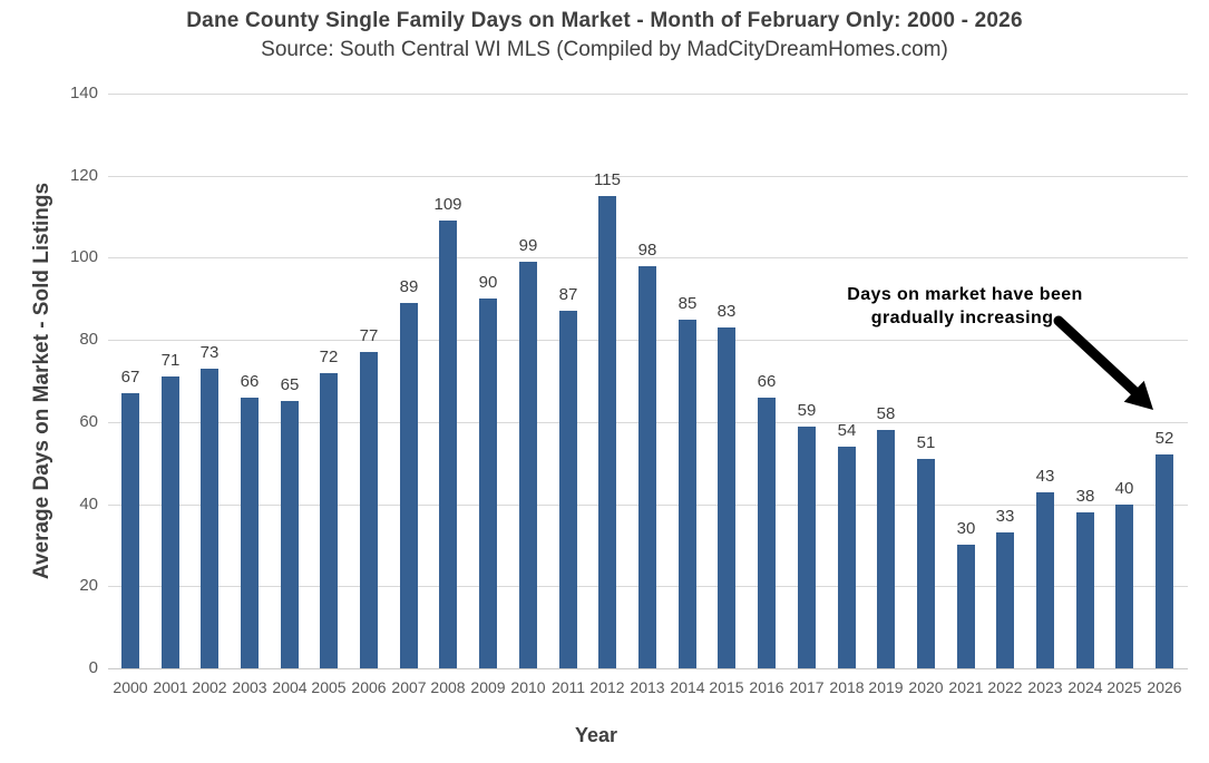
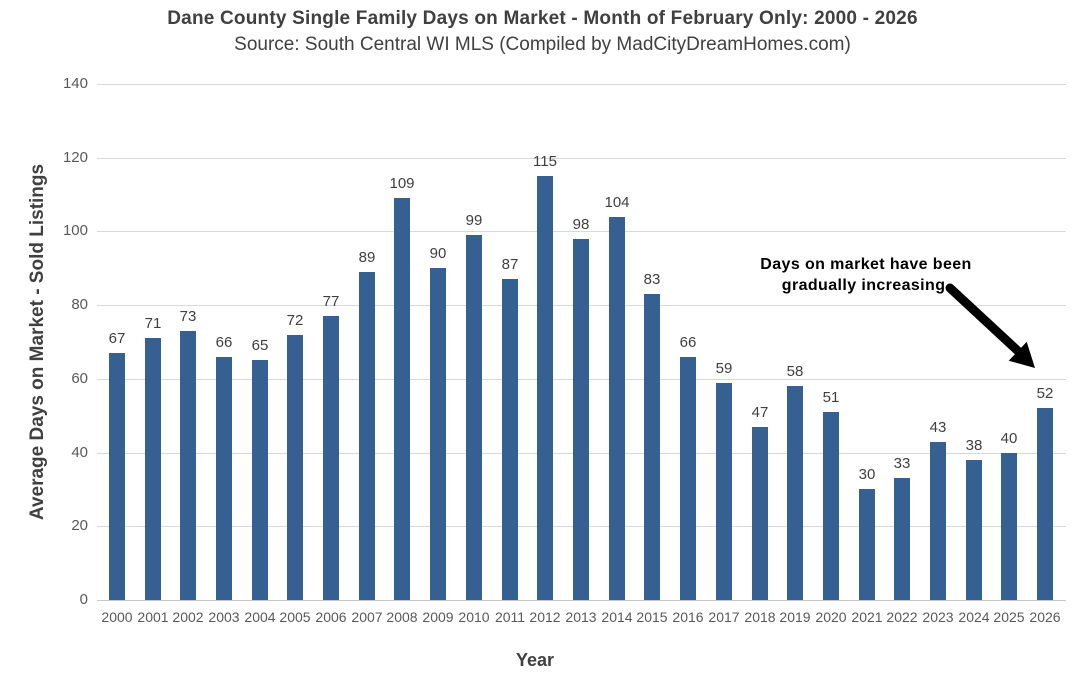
2014: 85 -> 104
2018: 54 -> 47
